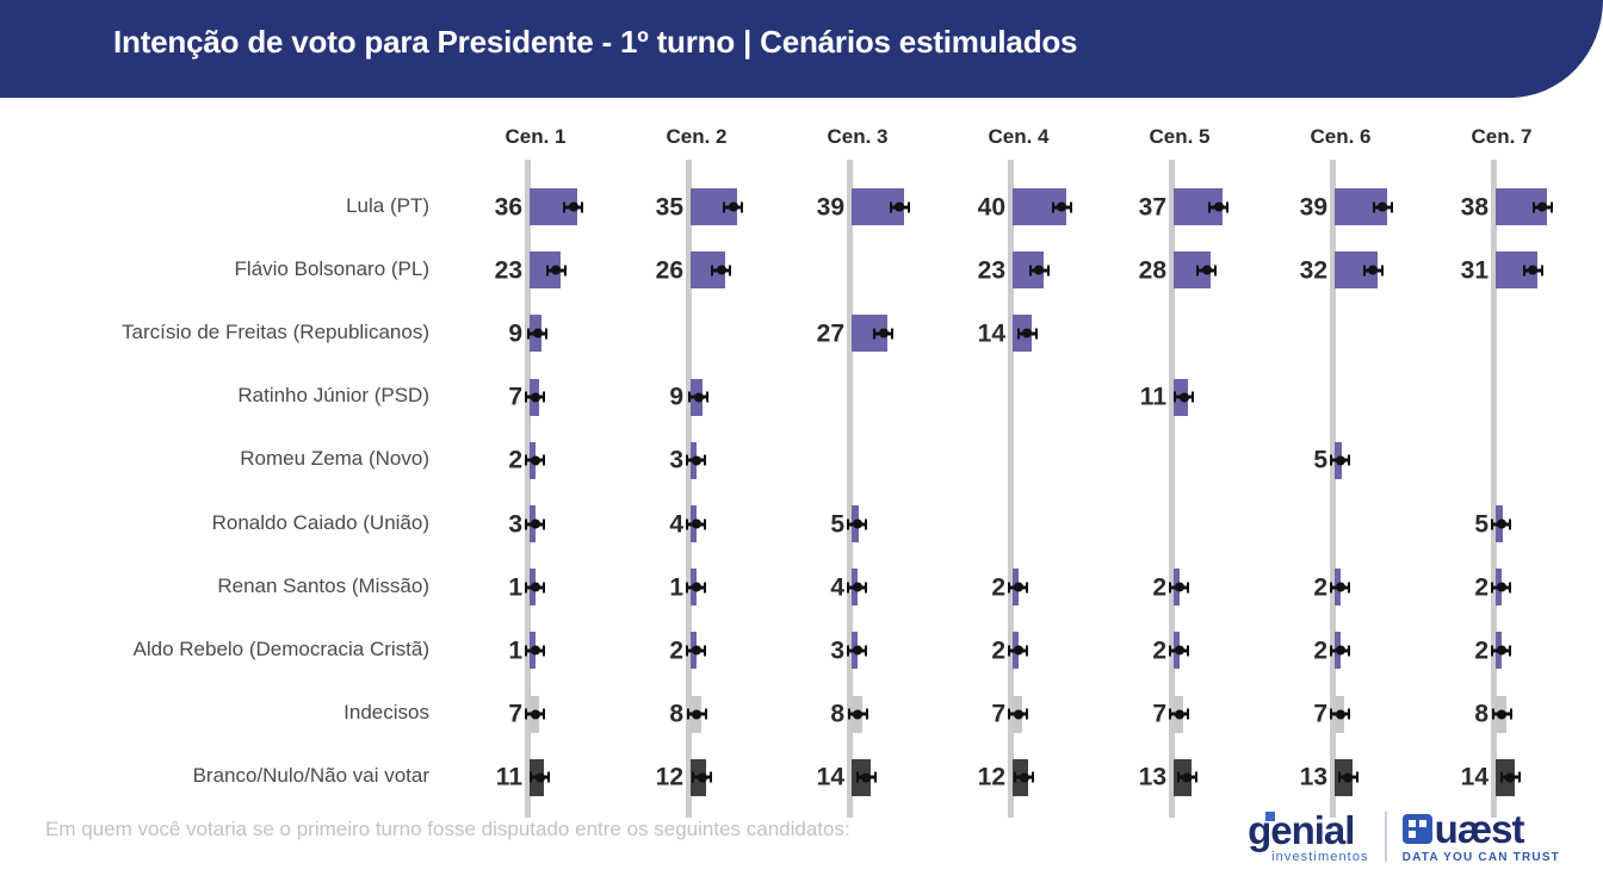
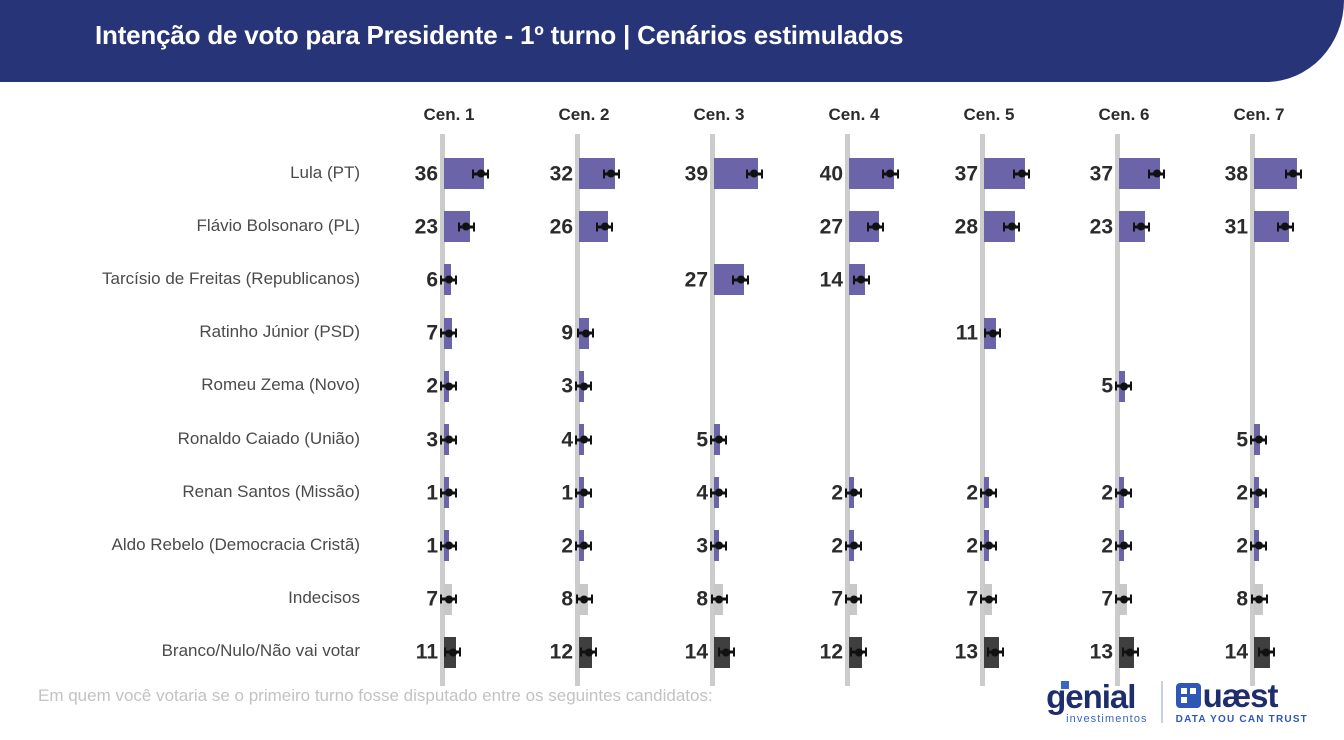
Cen. 2/Lula (PT): 35 -> 32
Cen. 6/Lula (PT): 39 -> 37
Cen. 4/Flávio Bolsonaro (PL): 23 -> 27
Cen. 6/Flávio Bolsonaro (PL): 32 -> 23
Cen. 1/Tarcísio de Freitas (Republicanos): 9 -> 6
